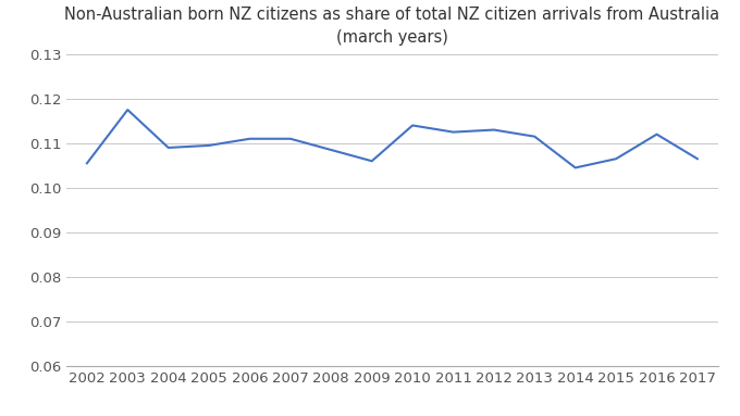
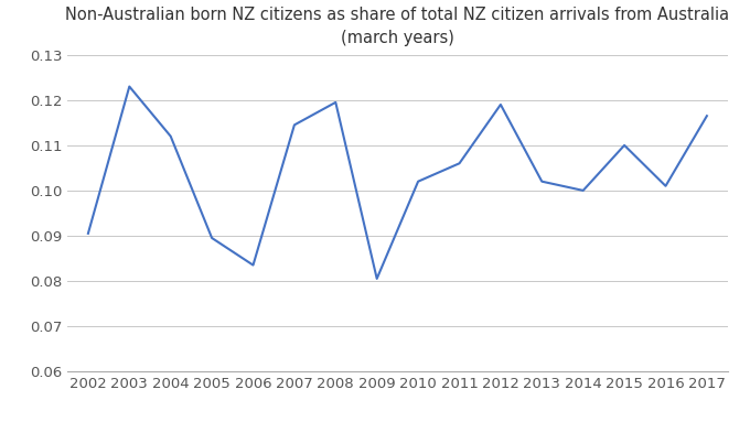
2002: 0.1055 -> 0.0905
2003: 0.1175 -> 0.1230
2004: 0.1090 -> 0.1120
2005: 0.1095 -> 0.0895
2006: 0.1110 -> 0.0835
2007: 0.1110 -> 0.1145
2008: 0.1085 -> 0.1195
2009: 0.1060 -> 0.0805
2010: 0.1140 -> 0.1020
2011: 0.1125 -> 0.1060
2012: 0.1130 -> 0.1190
2013: 0.1115 -> 0.1020
2014: 0.1045 -> 0.1000
2015: 0.1065 -> 0.1100
2016: 0.1120 -> 0.1010
2017: 0.1065 -> 0.1165
